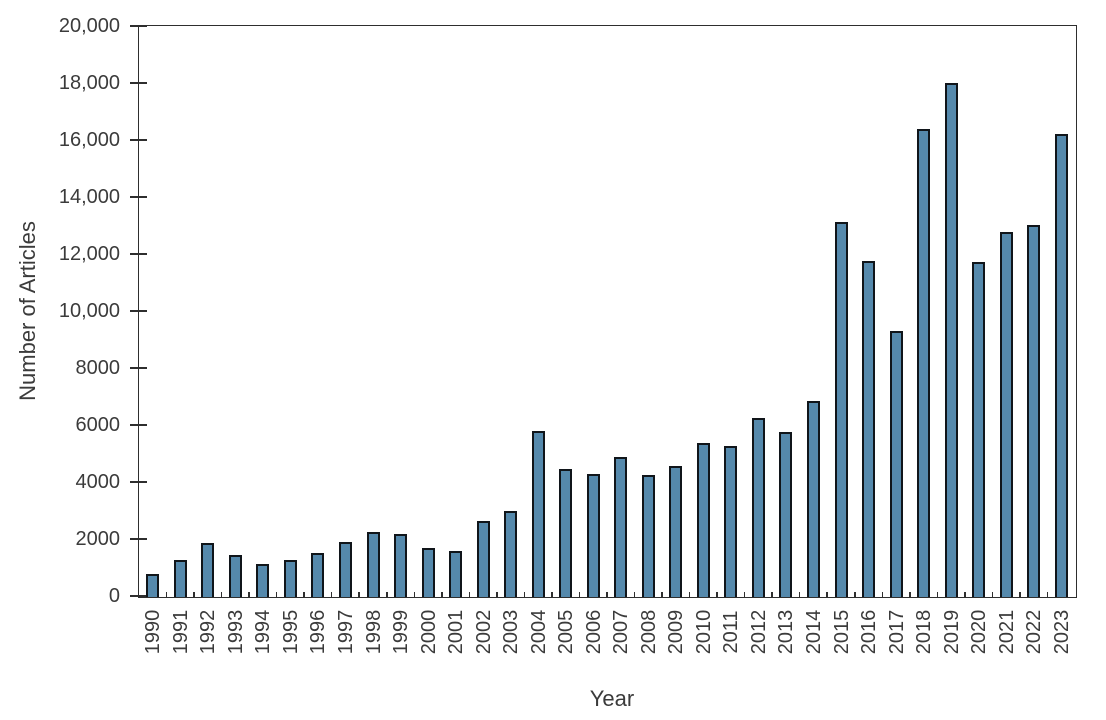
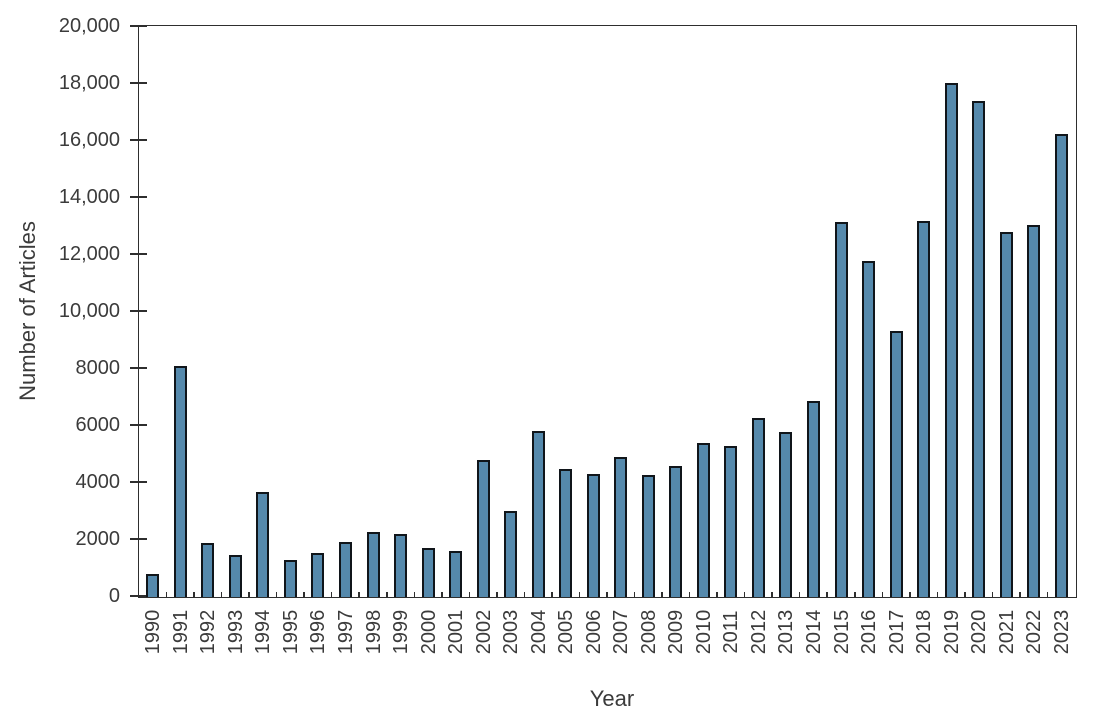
1991: 1300 -> 8100
1994: 1200 -> 3700
2002: 2600 -> 4800
2018: 16400 -> 13200
2020: 11800 -> 17400
